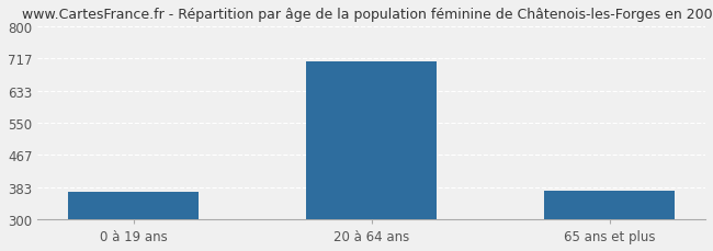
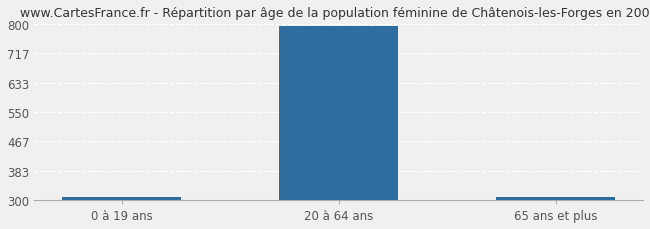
0 à 19 ans: 370 -> 310
20 à 64 ans: 710 -> 796
65 ans et plus: 375 -> 308
